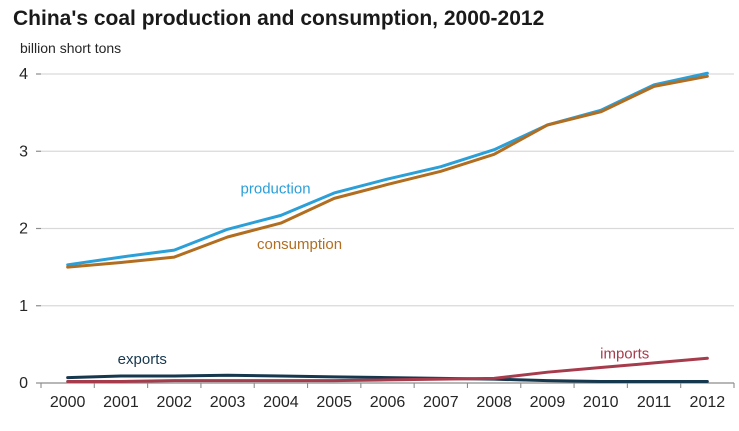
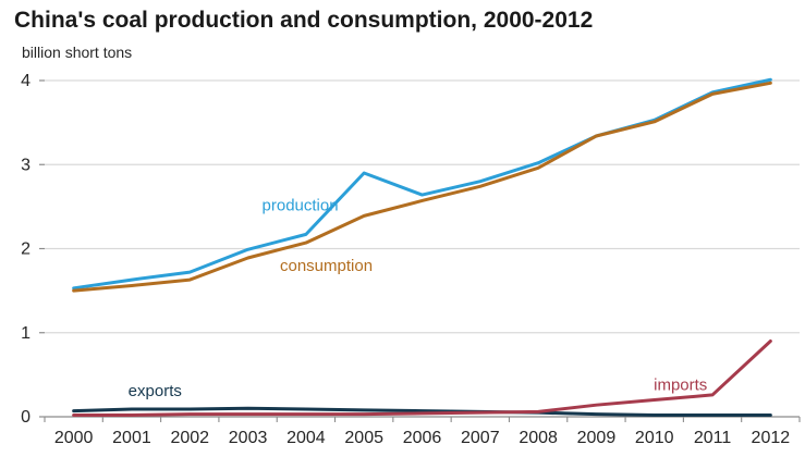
production/2005: 2.5 -> 2.9
imports/2012: 0.3 -> 0.9
